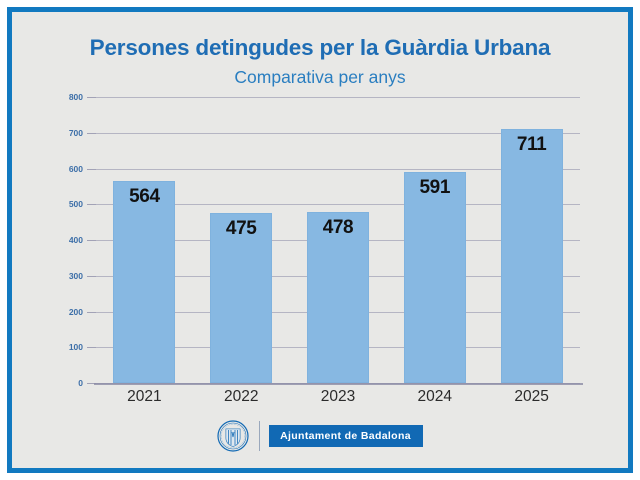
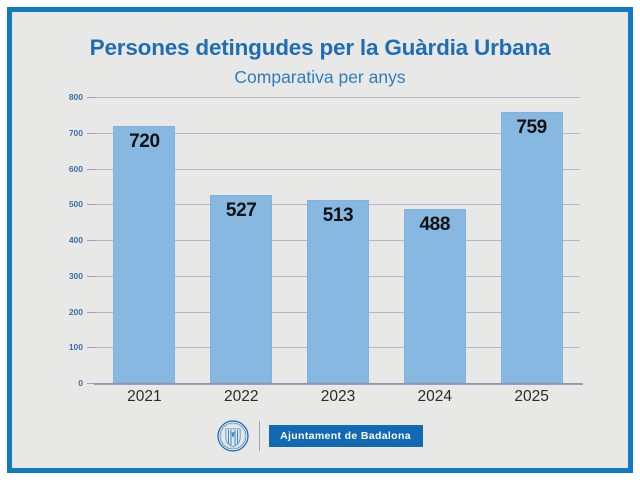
2021: 564 -> 720
2022: 475 -> 527
2023: 478 -> 513
2024: 591 -> 488
2025: 711 -> 759
